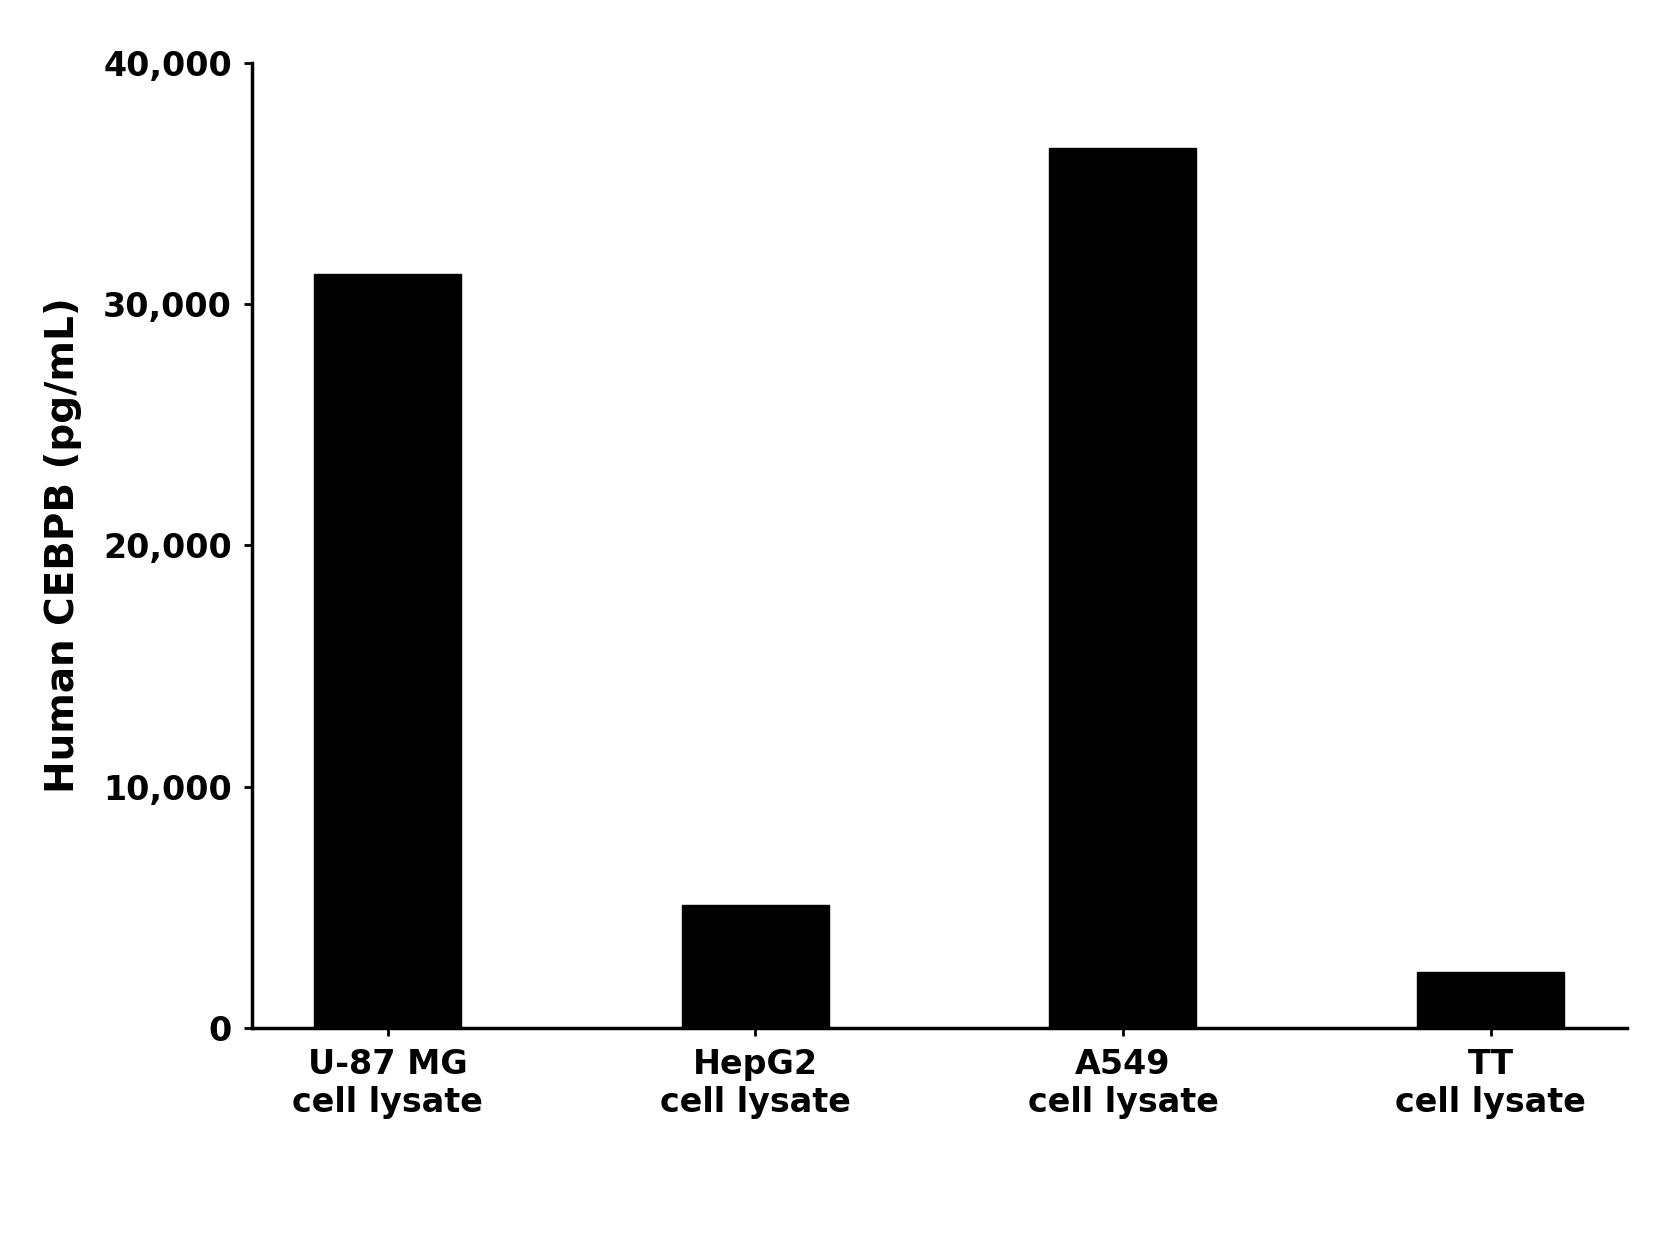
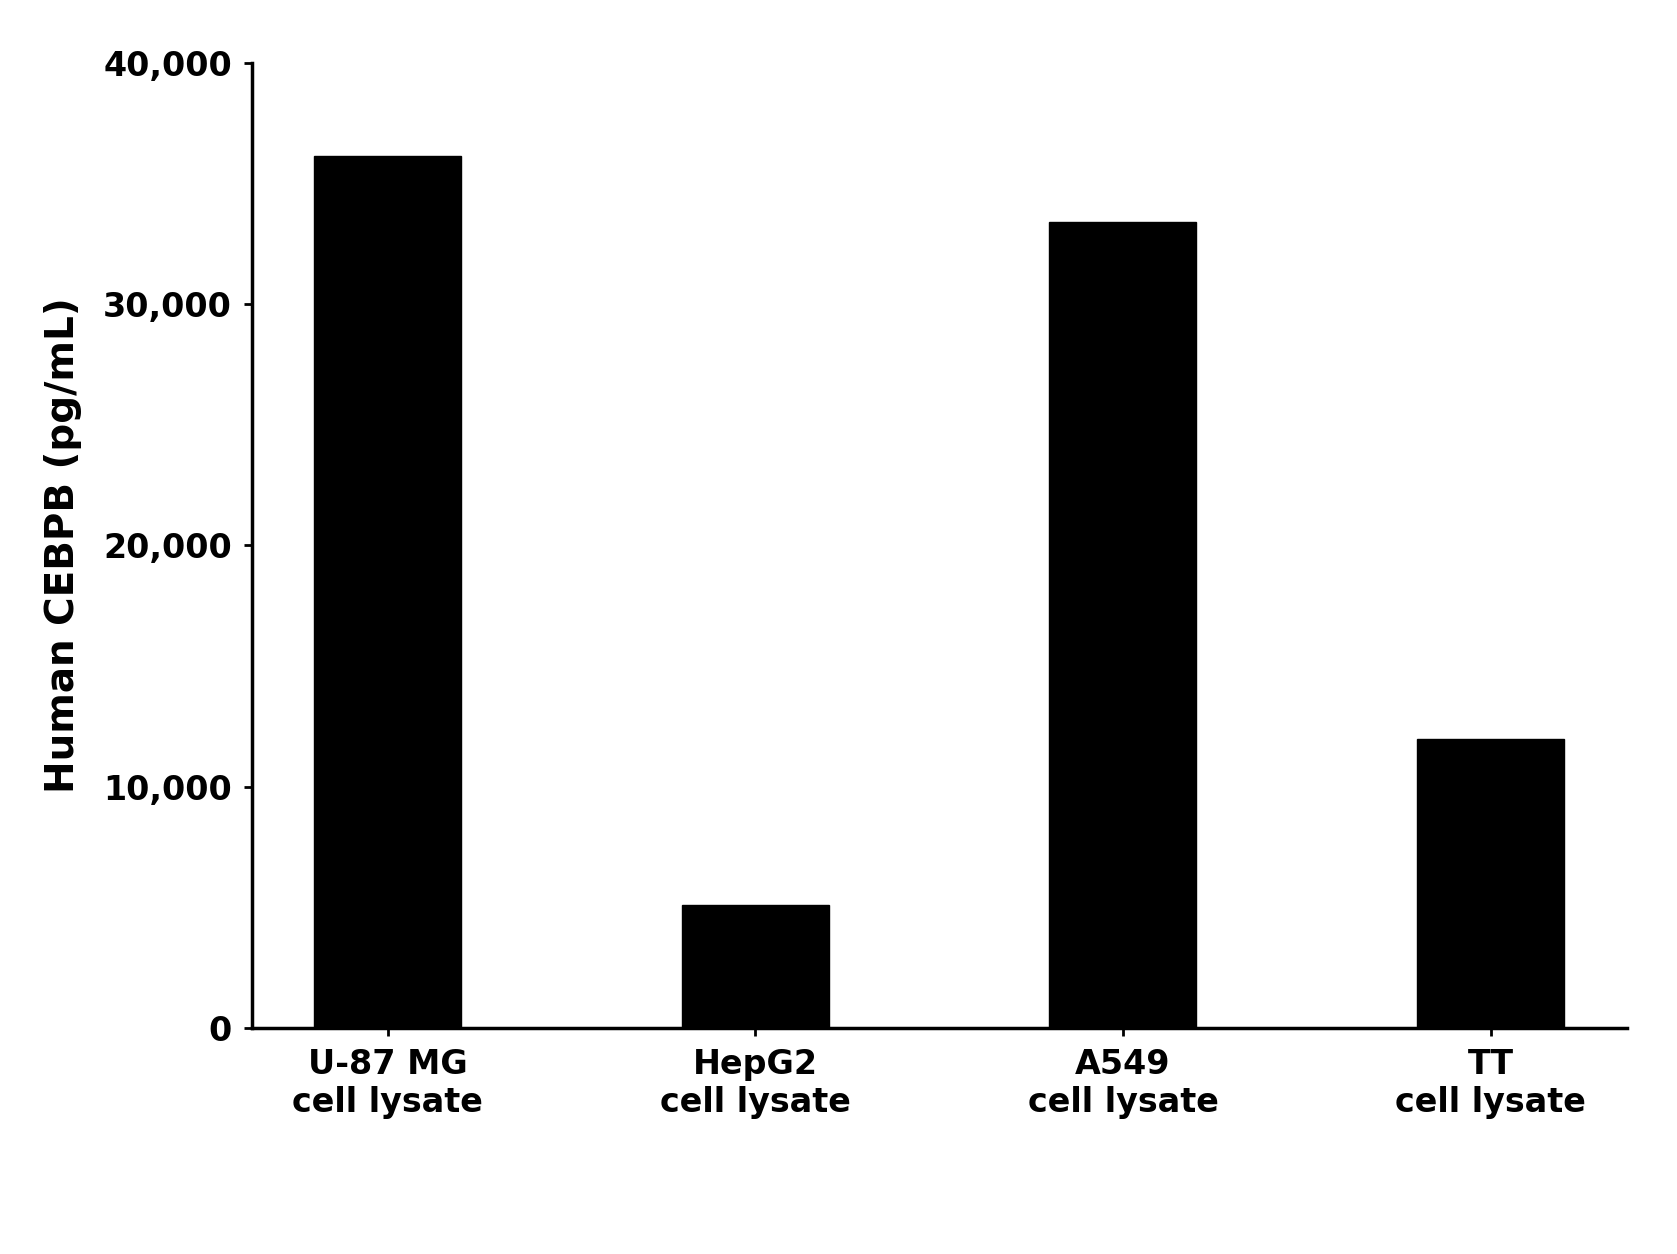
U-87 MG cell lysate: 31,250 -> 36,150
A549 cell lysate: 36,480 -> 33,400
TT cell lysate: 2,350 -> 12,000
